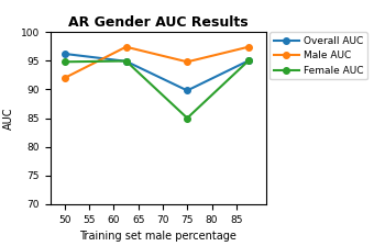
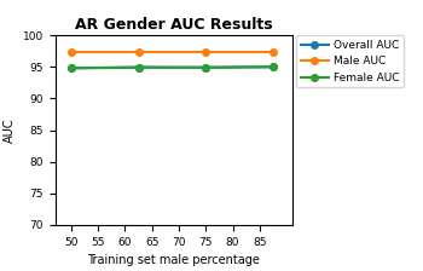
Overall AUC/50: 96.2 -> 94.8
Male AUC/50: 92.0 -> 97.4
Overall AUC/75: 89.8 -> 94.9
Male AUC/75: 94.8 -> 97.4
Female AUC/75: 85.0 -> 94.9
